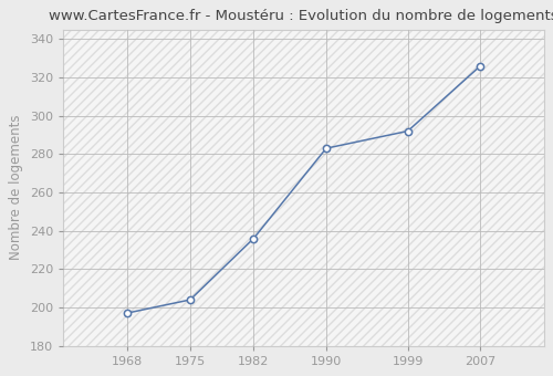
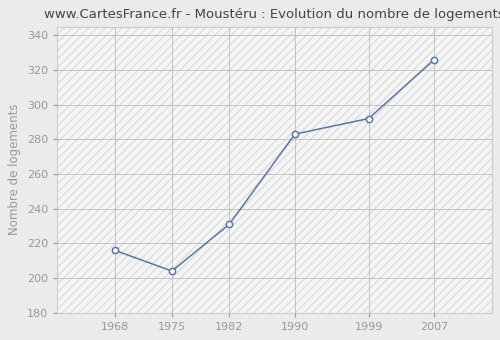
1968: 197 -> 216
1982: 236 -> 231
